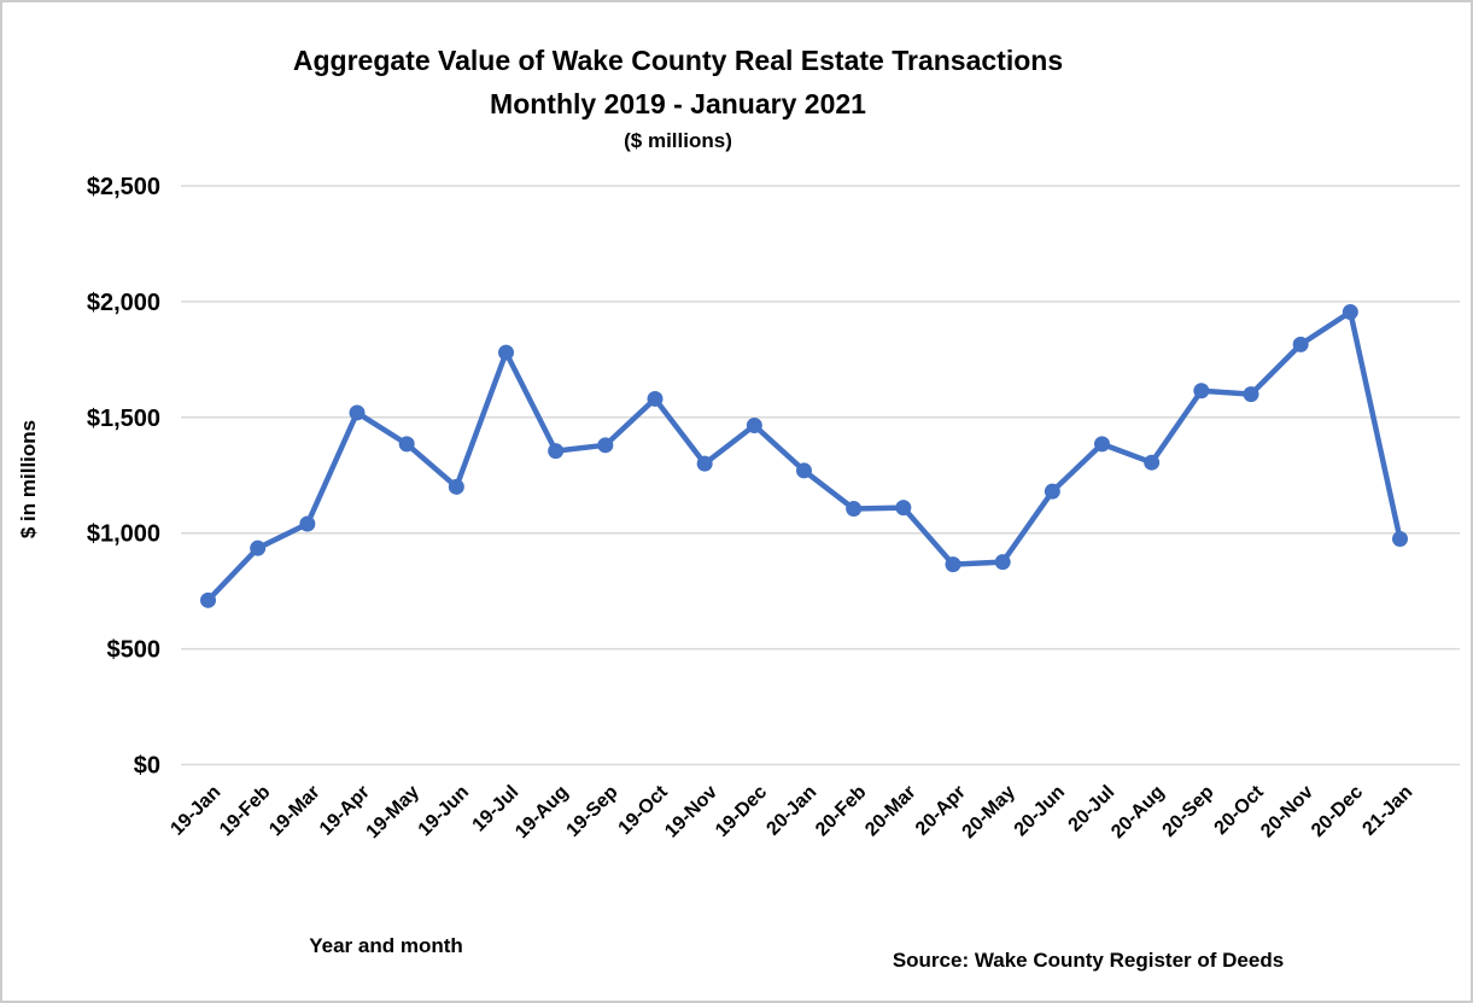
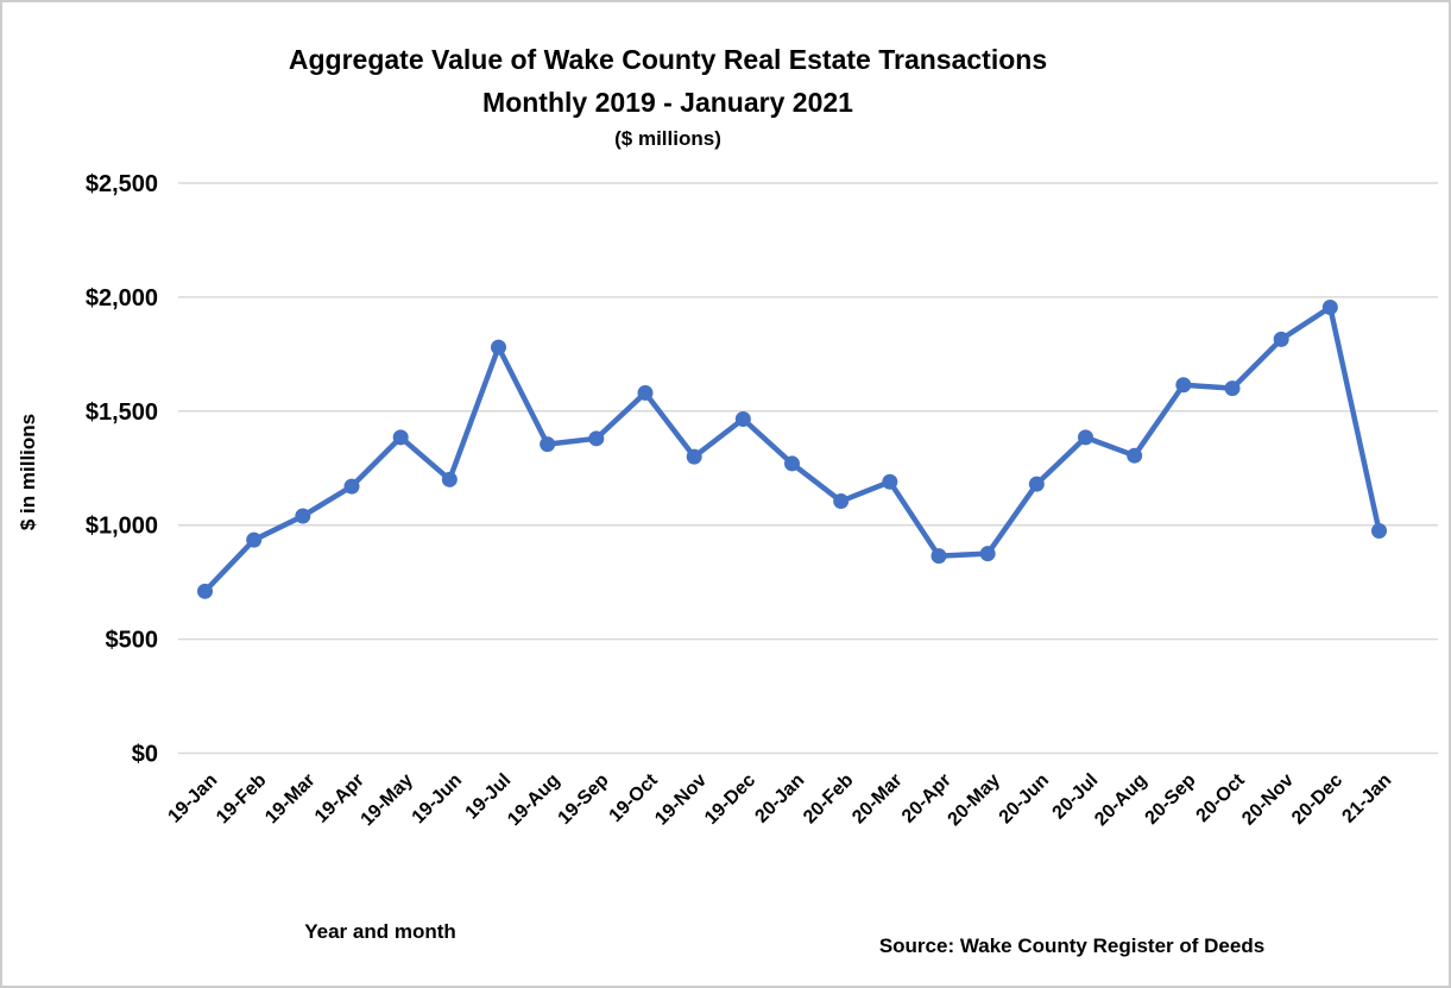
19-Apr: $1520 -> $1170
20-Mar: $1110 -> $1190
